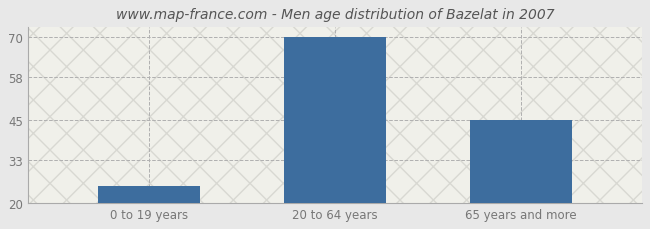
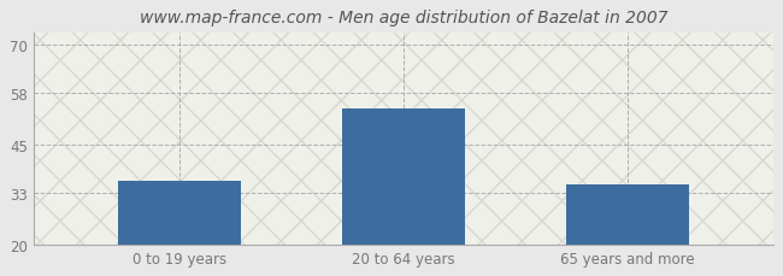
0 to 19 years: 25 -> 36
20 to 64 years: 70 -> 54
65 years and more: 45 -> 35
